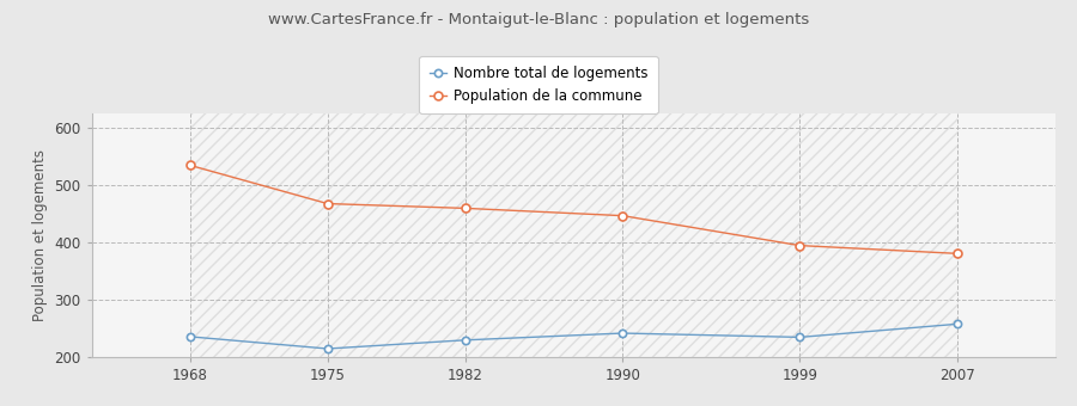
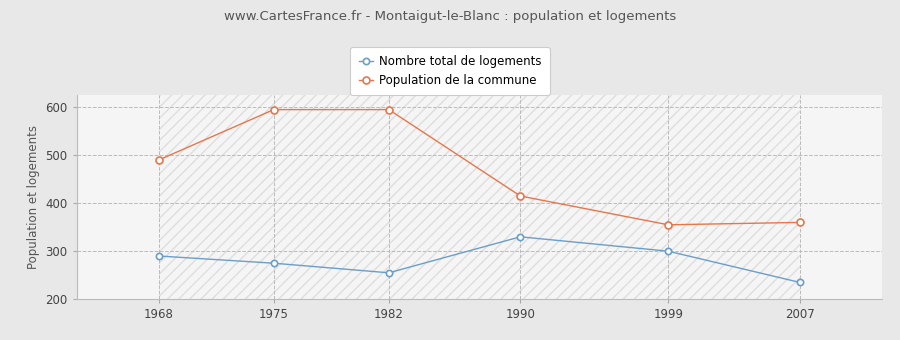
Nombre total de logements/1968: 236 -> 290
Population de la commune/1968: 535 -> 490
Nombre total de logements/1975: 215 -> 275
Population de la commune/1975: 468 -> 595
Nombre total de logements/1982: 230 -> 255
Population de la commune/1982: 460 -> 595
Nombre total de logements/1990: 242 -> 330
Population de la commune/1990: 447 -> 415
Nombre total de logements/1999: 235 -> 300
Population de la commune/1999: 395 -> 355
Nombre total de logements/2007: 258 -> 235
Population de la commune/2007: 381 -> 360
